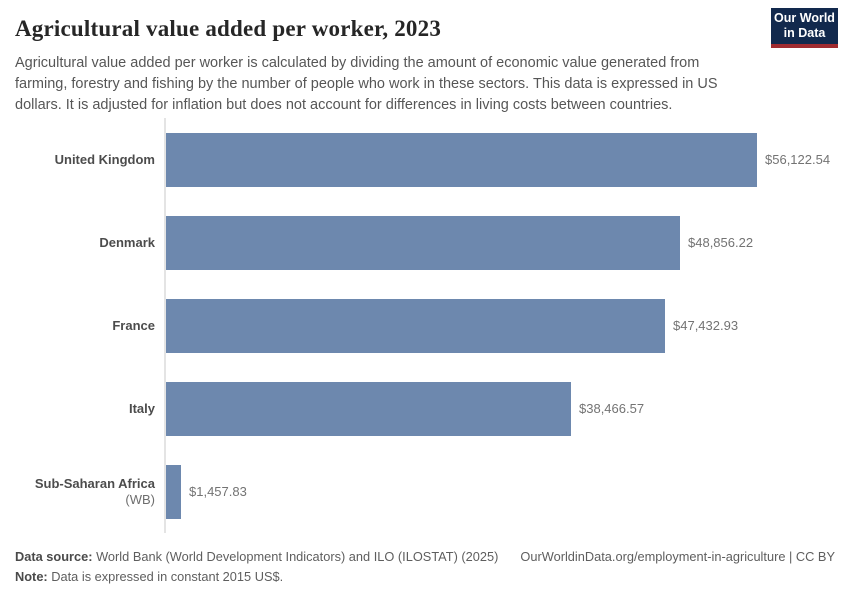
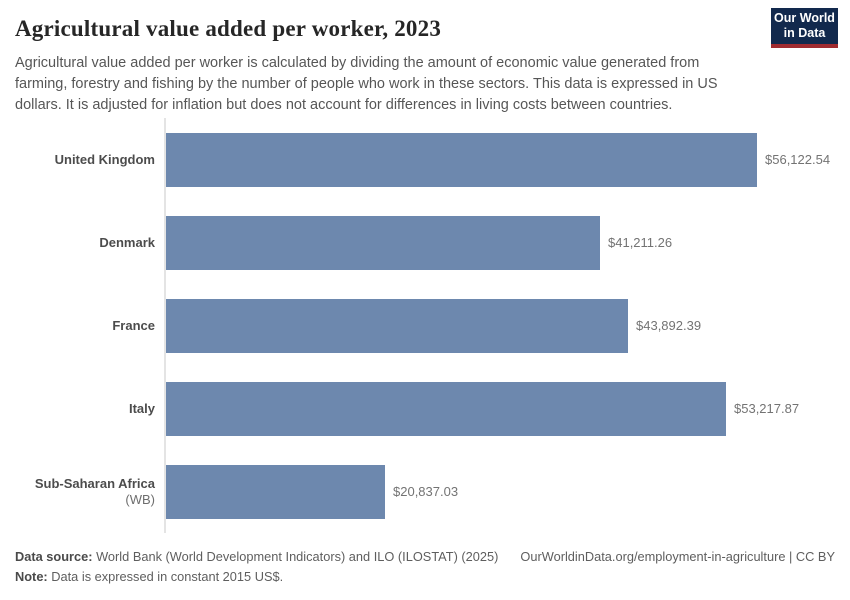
Denmark: $48,856.22 -> $41,211.26
France: $47,432.93 -> $43,892.39
Italy: $38,466.57 -> $53,217.87
Sub-Saharan Africa (WB): $1,457.83 -> $20,837.03
